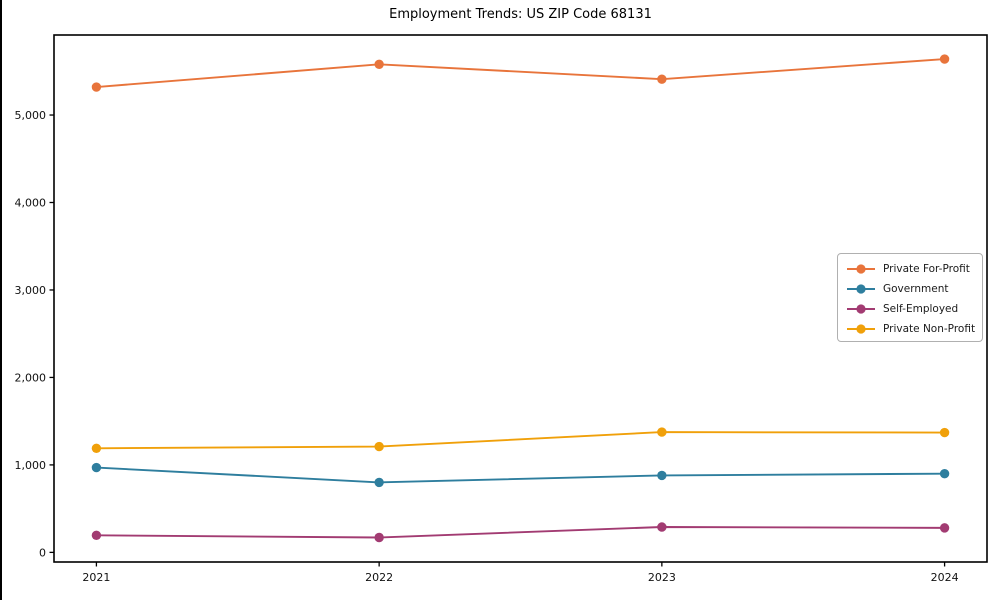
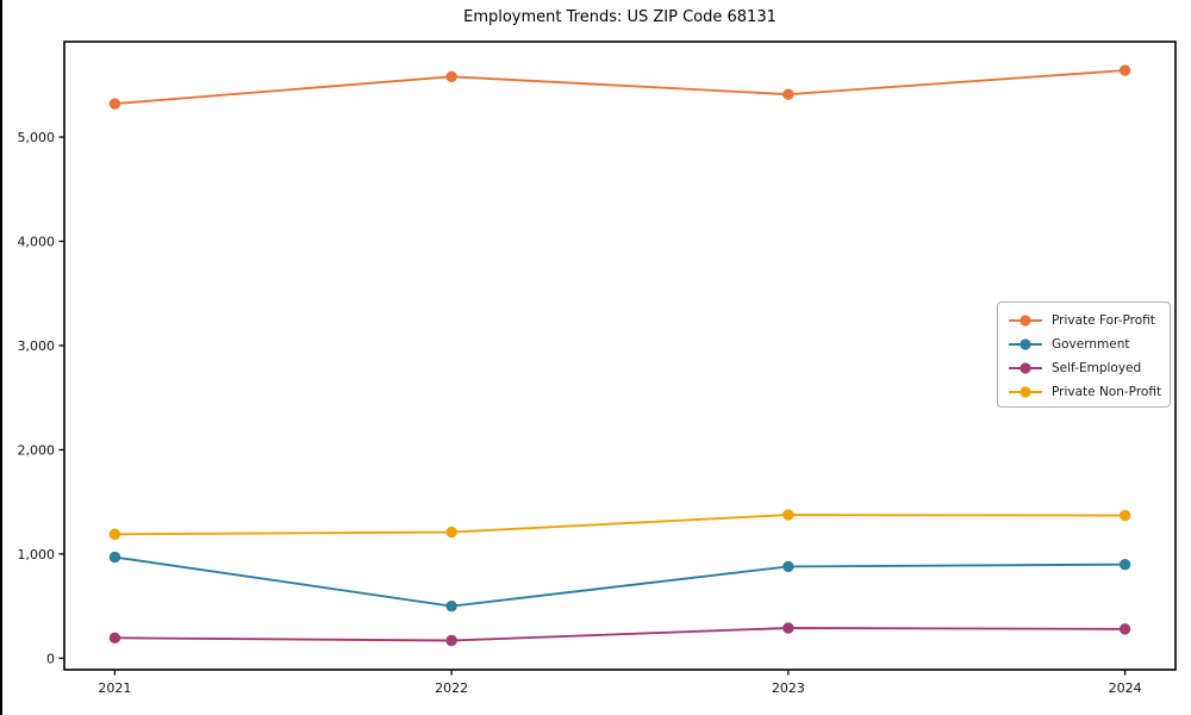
Government/2022: 800 -> 500
